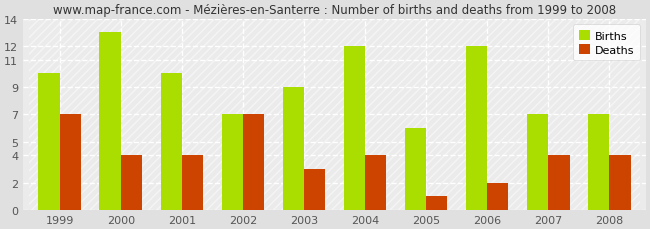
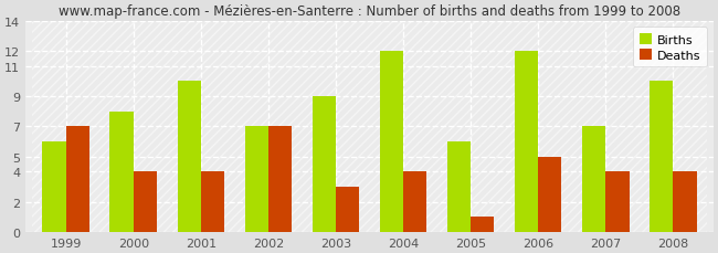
Births/1999: 10 -> 6
Births/2000: 13 -> 8
Deaths/2006: 2 -> 5
Births/2008: 7 -> 10
